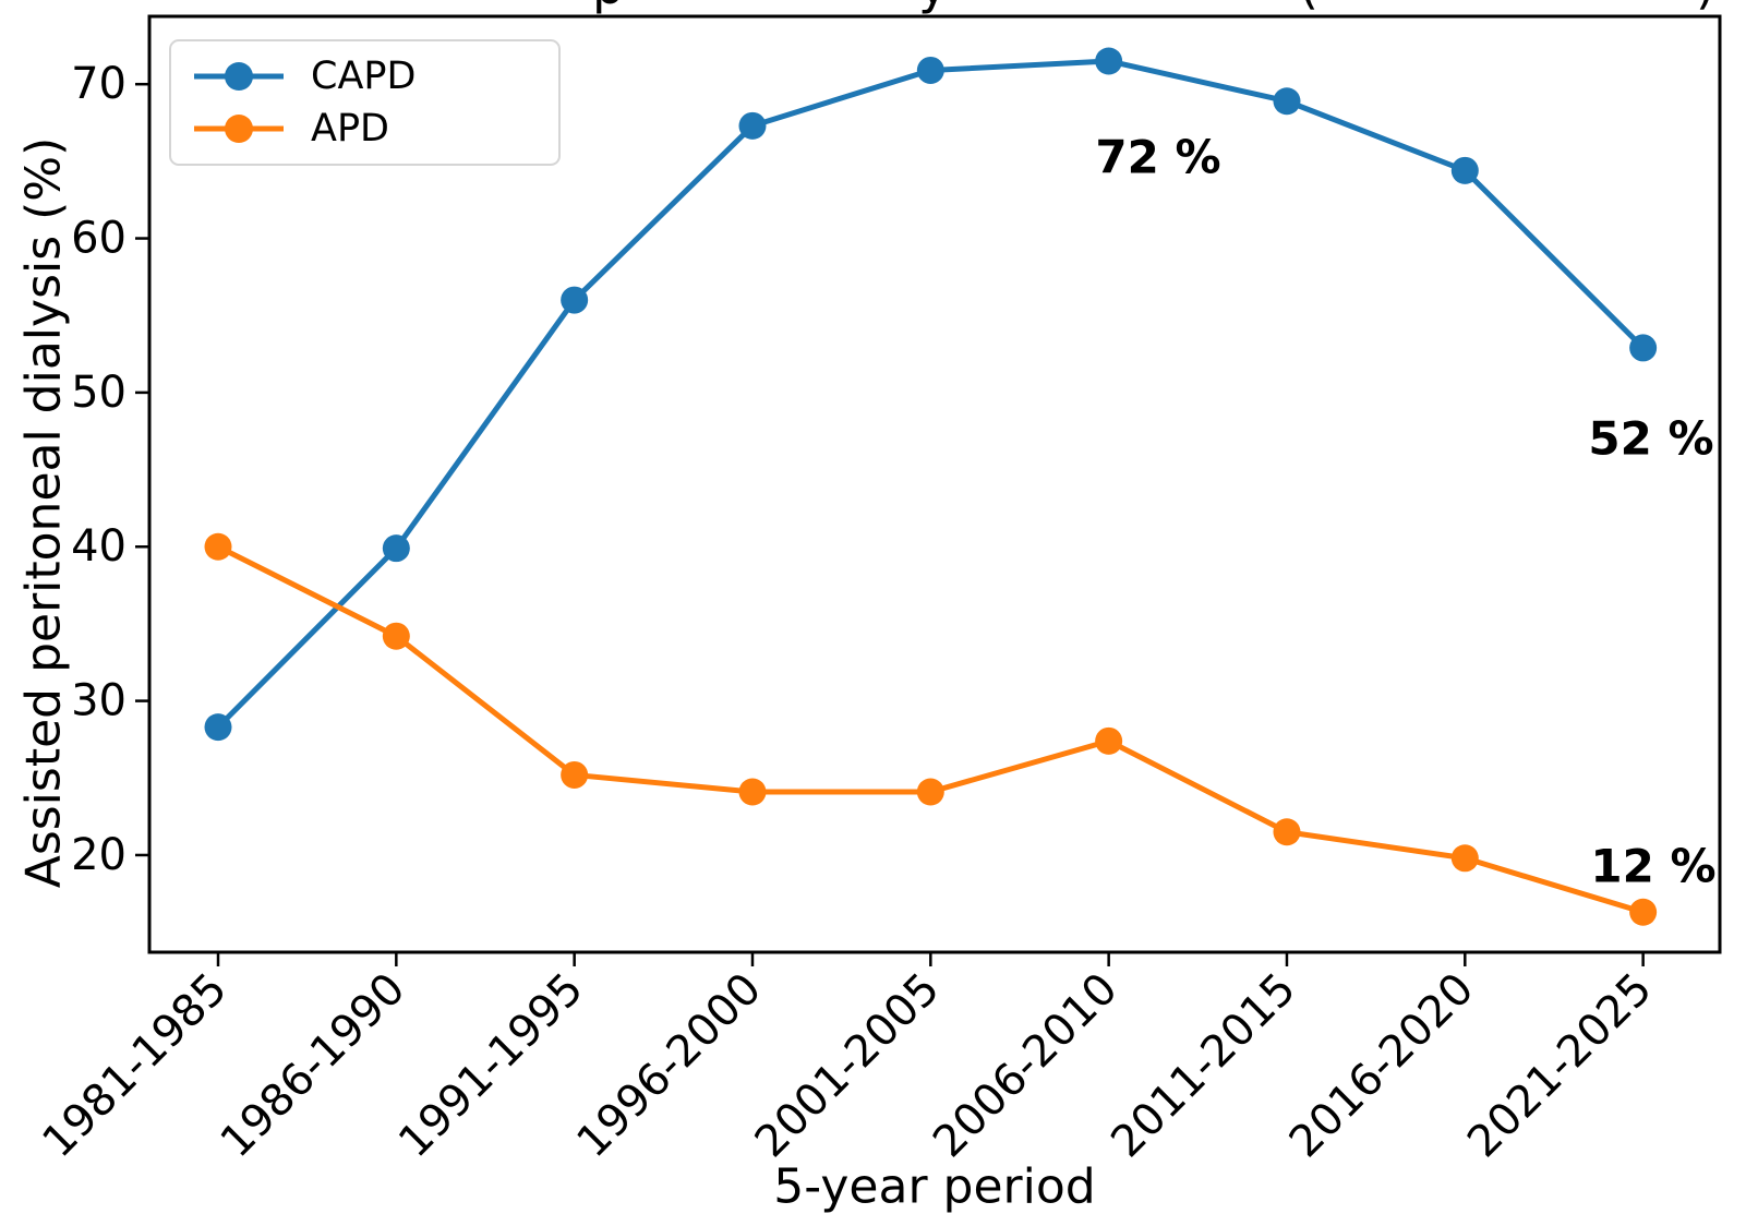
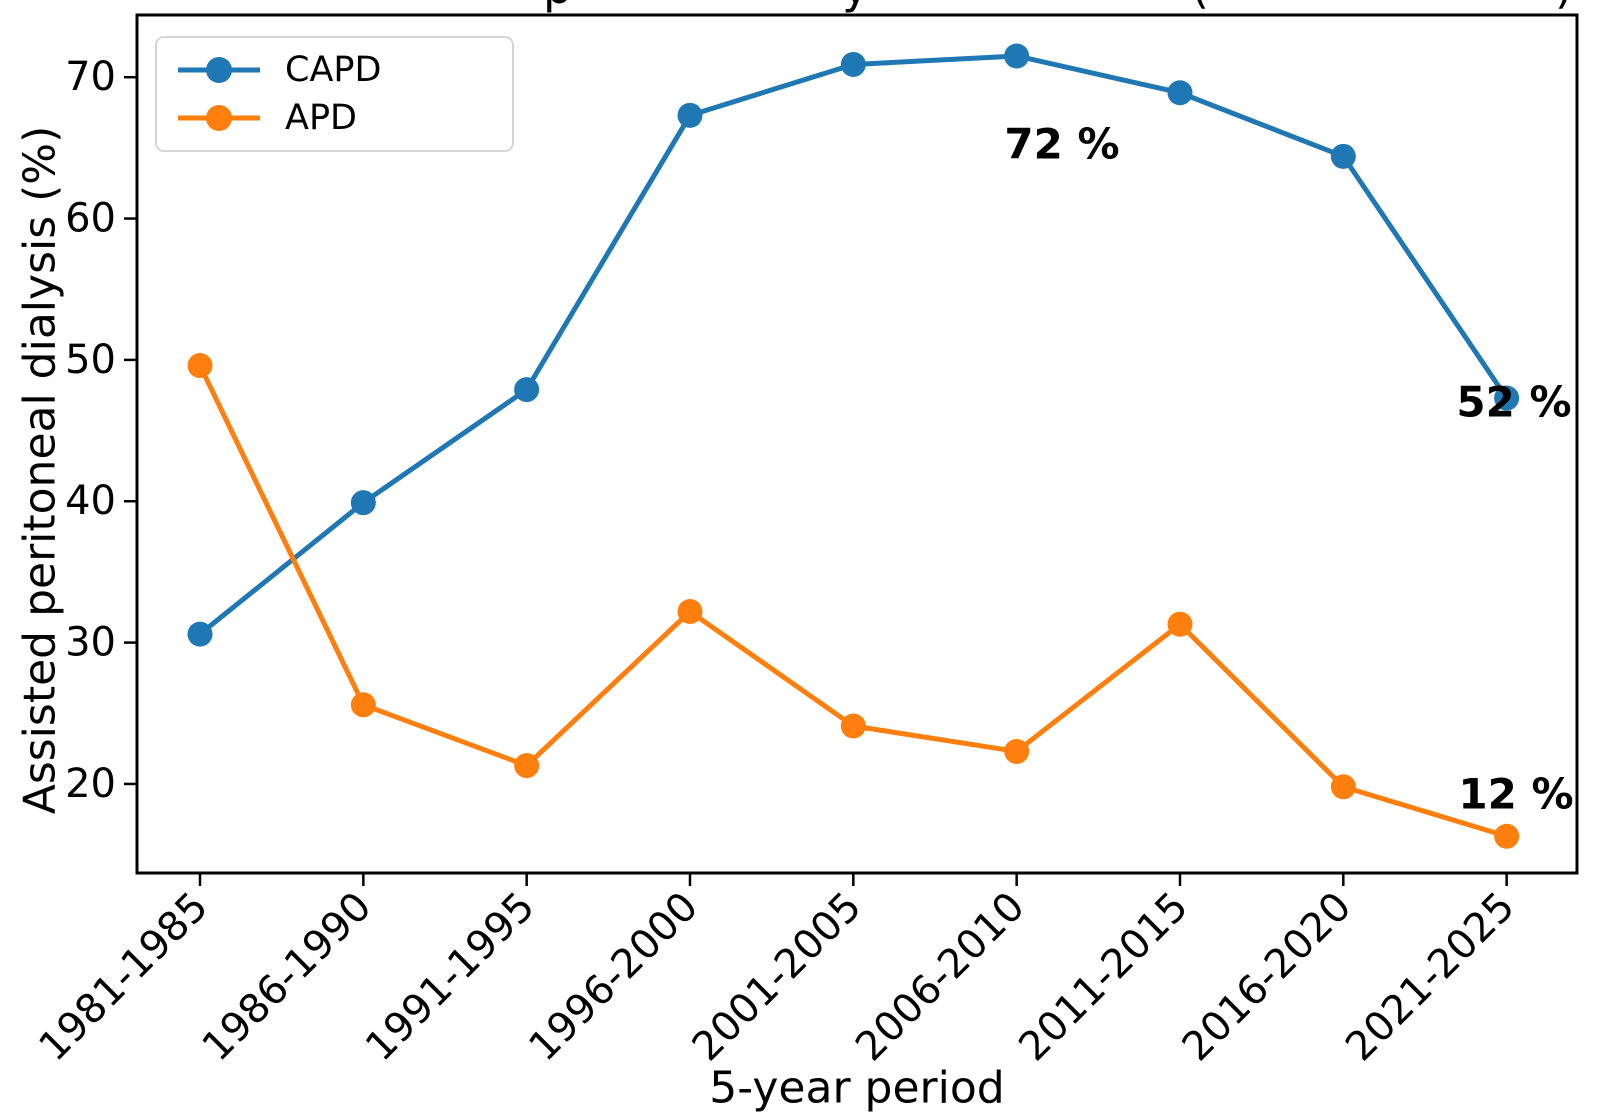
CAPD/1981-1985: 28.3 -> 30.6
APD/1981-1985: 40.0 -> 49.6
APD/1986-1990: 34.2 -> 25.6
CAPD/1991-1995: 56.0 -> 47.9
APD/1991-1995: 25.2 -> 21.3
APD/1996-2000: 24.1 -> 32.2
APD/2006-2010: 27.4 -> 22.3
APD/2011-2015: 21.5 -> 31.3
CAPD/2021-2025: 52.9 -> 47.3
